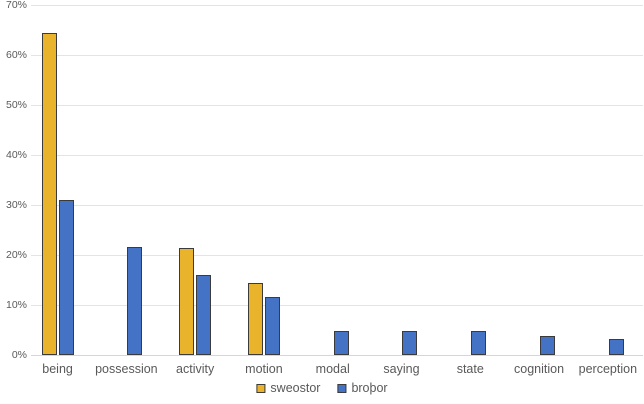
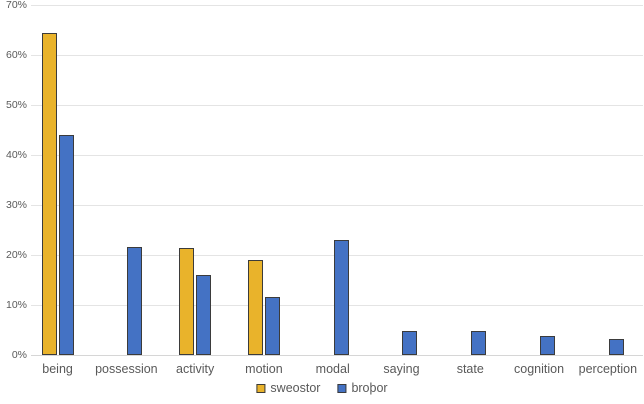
broþor/being: 31% -> 44%
sweostor/motion: 14% -> 19%
broþor/modal: 5% -> 23%
